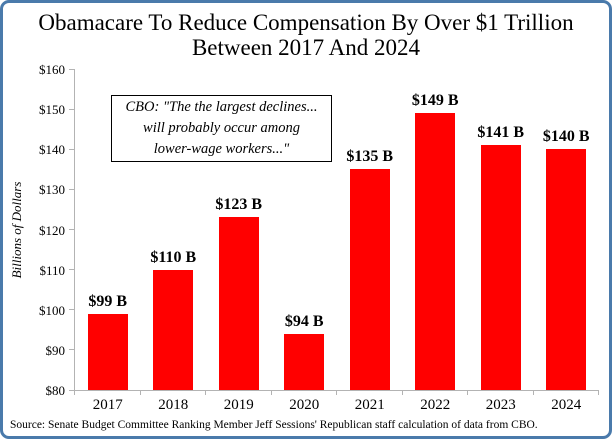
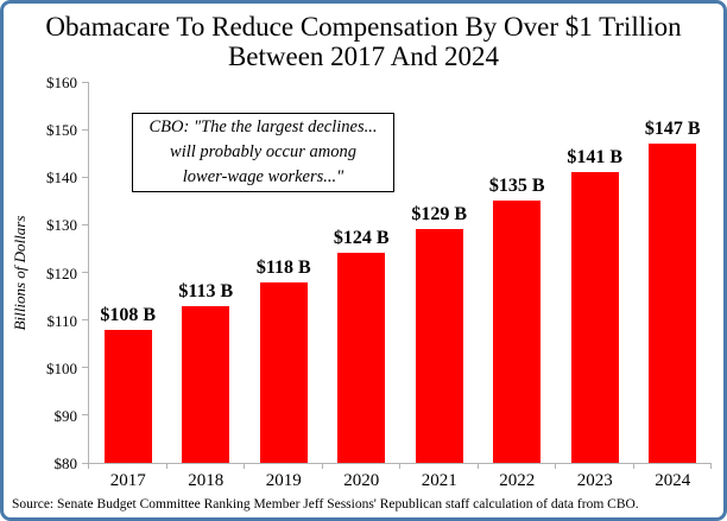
2017: $99 -> $108
2018: $110 -> $113
2019: $123 -> $118
2020: $94 -> $124
2021: $135 -> $129
2022: $149 -> $135
2024: $140 -> $147
